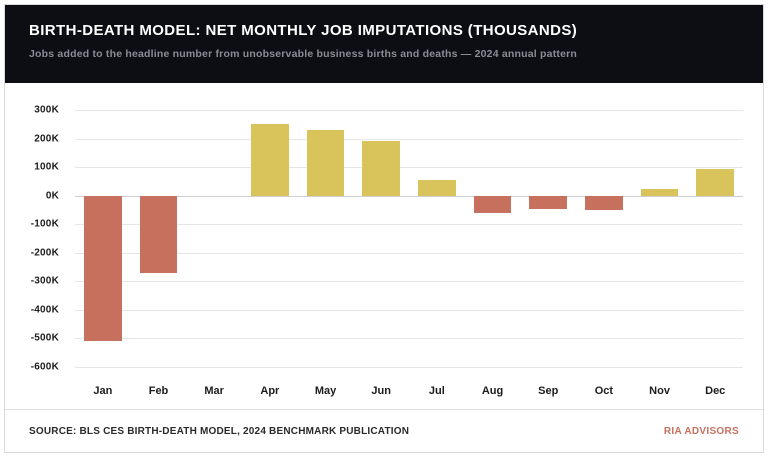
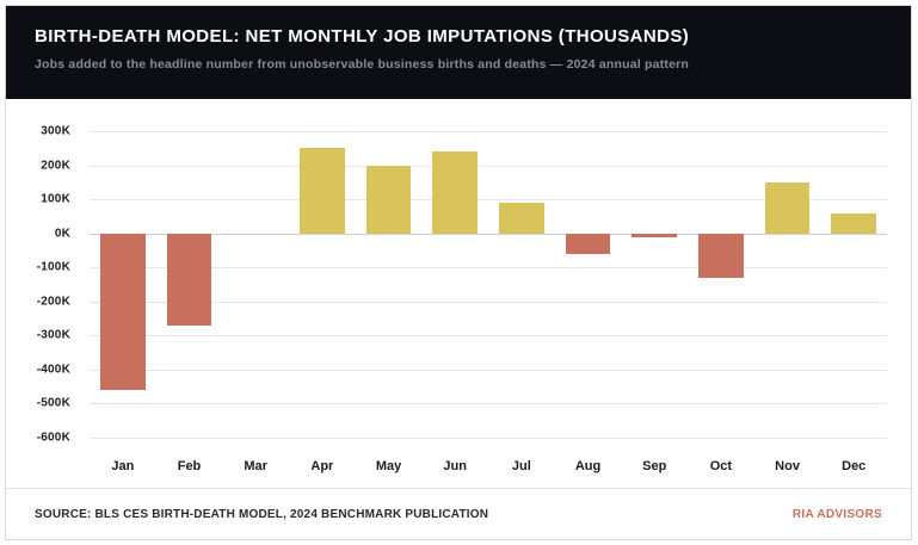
Jan: -510K -> -460K
May: 230K -> 200K
Jun: 190K -> 240K
Jul: 60K -> 90K
Sep: -40K -> -10K
Oct: -50K -> -130K
Nov: 20K -> 150K
Dec: 100K -> 60K
